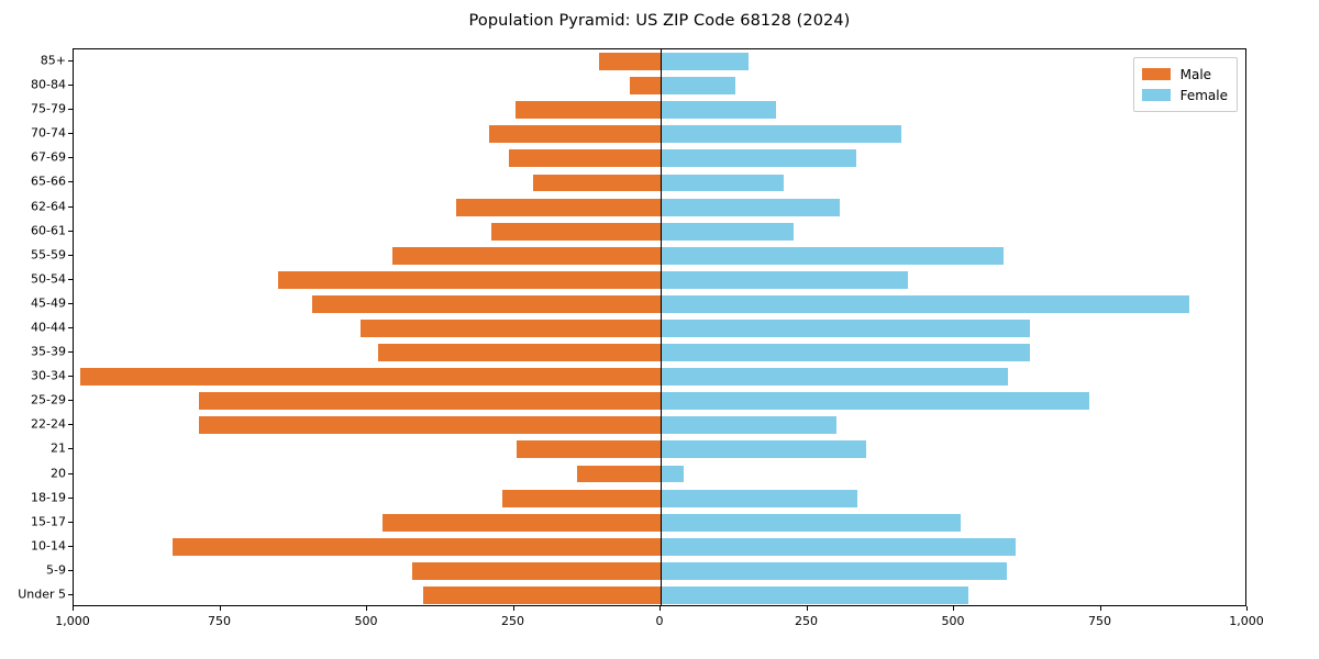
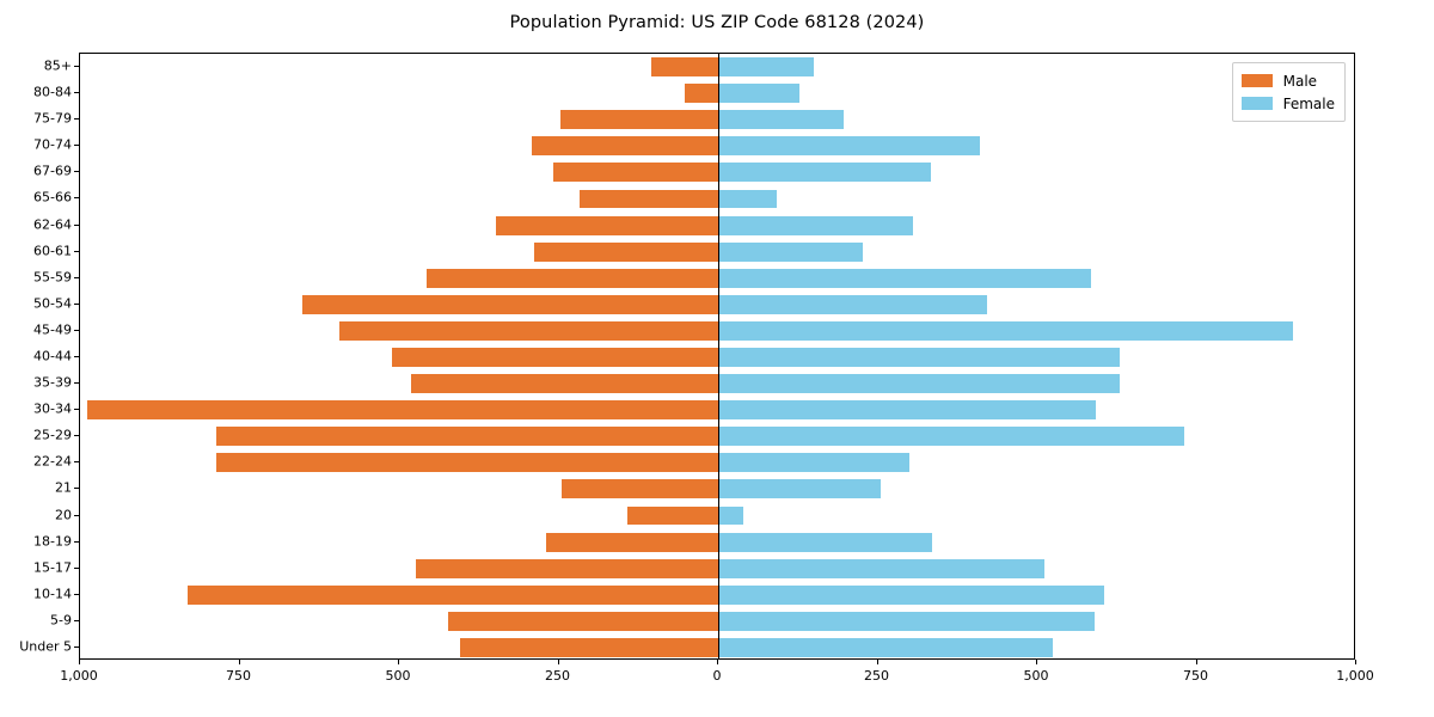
Female/65-66: 210 -> 90
Female/21: 350 -> 260
